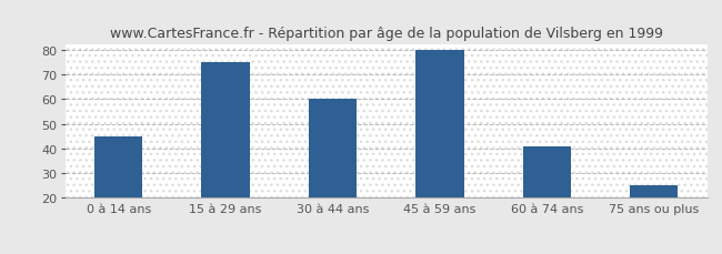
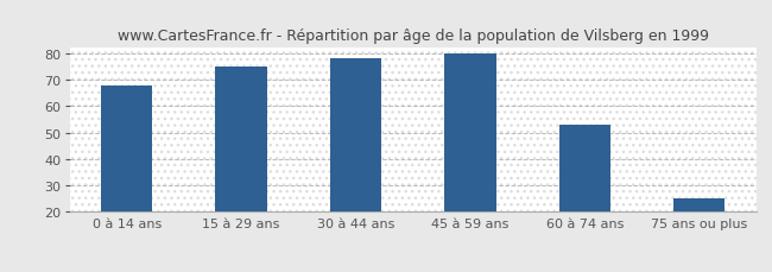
0 à 14 ans: 45 -> 68
30 à 44 ans: 60 -> 78
60 à 74 ans: 41 -> 53
